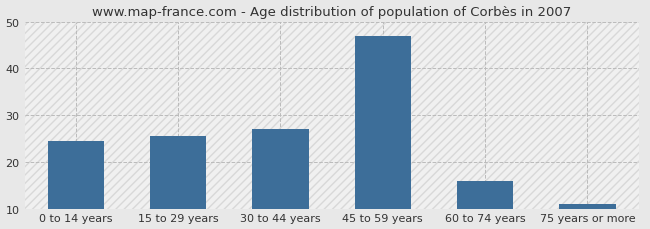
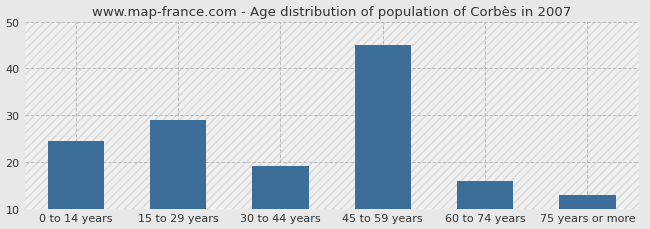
15 to 29 years: 25.5 -> 29.0
30 to 44 years: 27.0 -> 19.0
45 to 59 years: 47.0 -> 45.0
75 years or more: 11.0 -> 13.0
